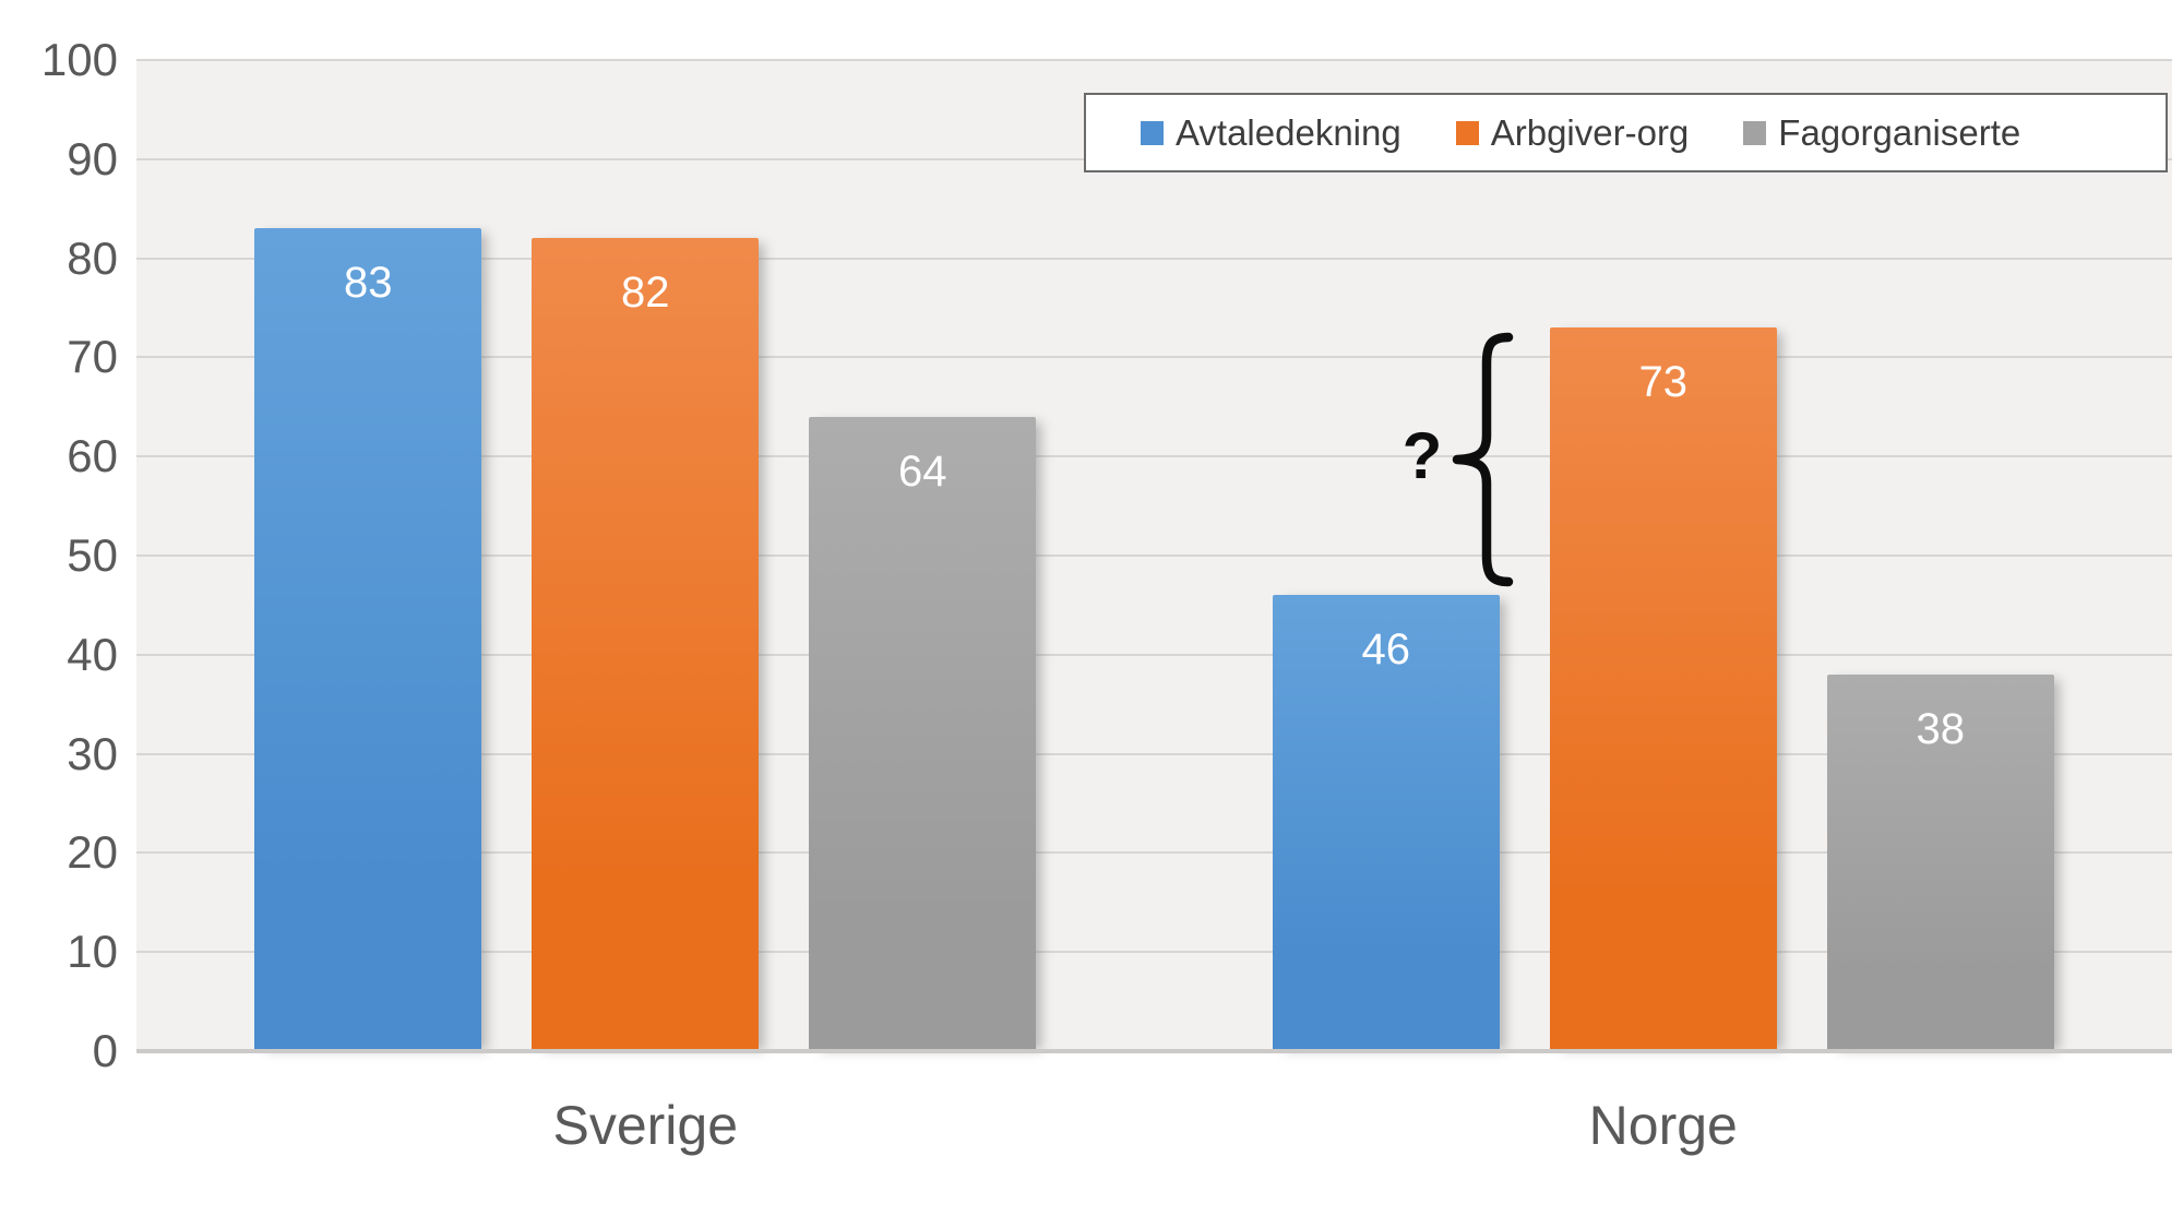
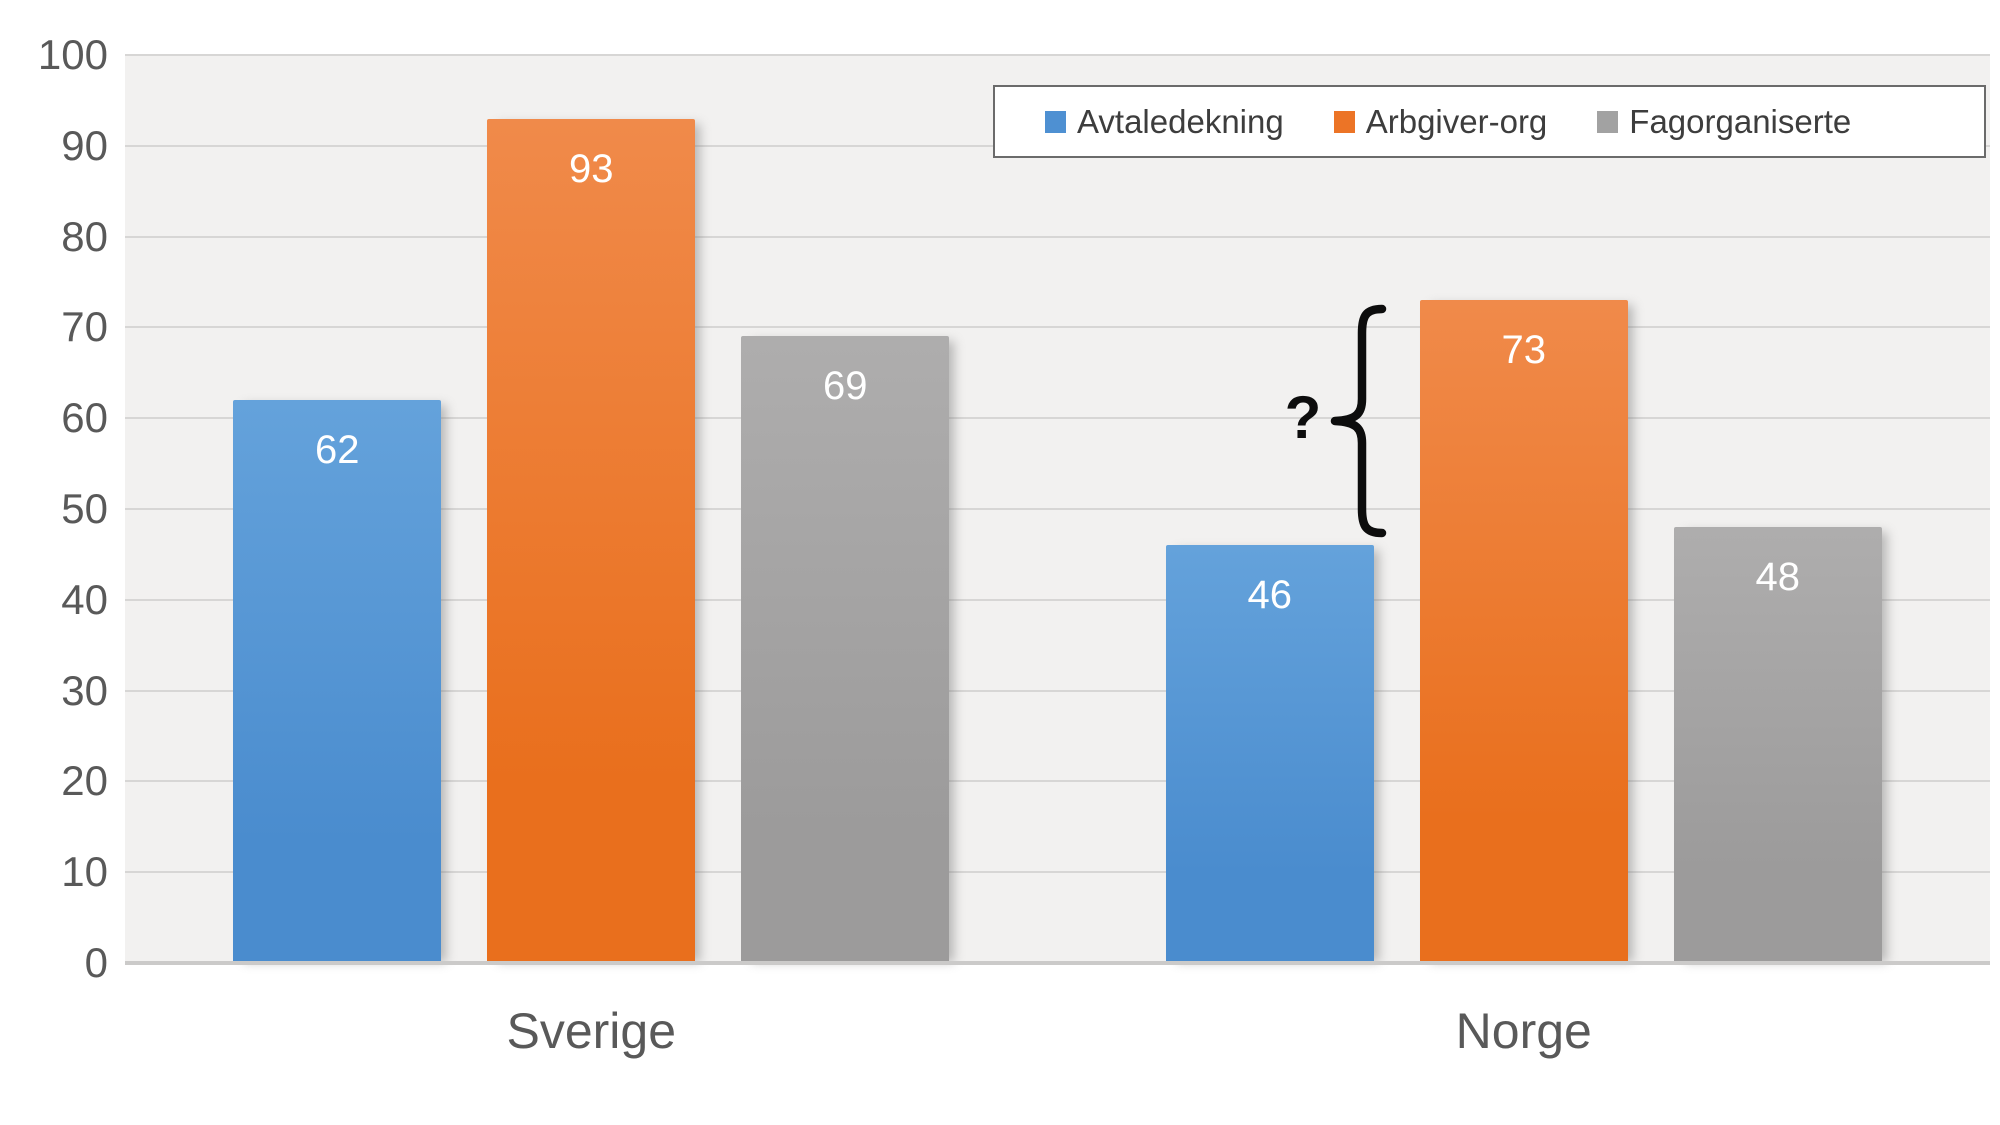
Avtaledekning/Sverige: 83 -> 62
Arbgiver-org/Sverige: 82 -> 93
Fagorganiserte/Sverige: 64 -> 69
Fagorganiserte/Norge: 38 -> 48
